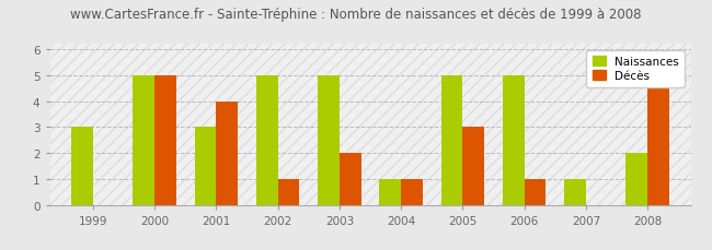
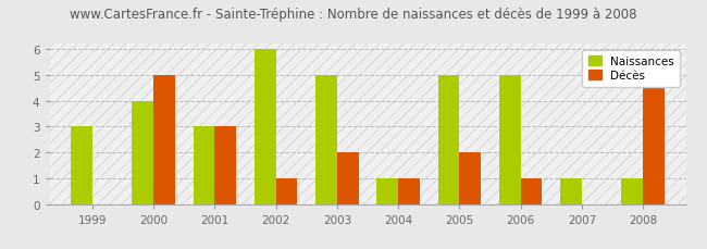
Naissances/2000: 5 -> 4
Décès/2001: 4 -> 3
Naissances/2002: 5 -> 6
Décès/2005: 3 -> 2
Naissances/2008: 2 -> 1
